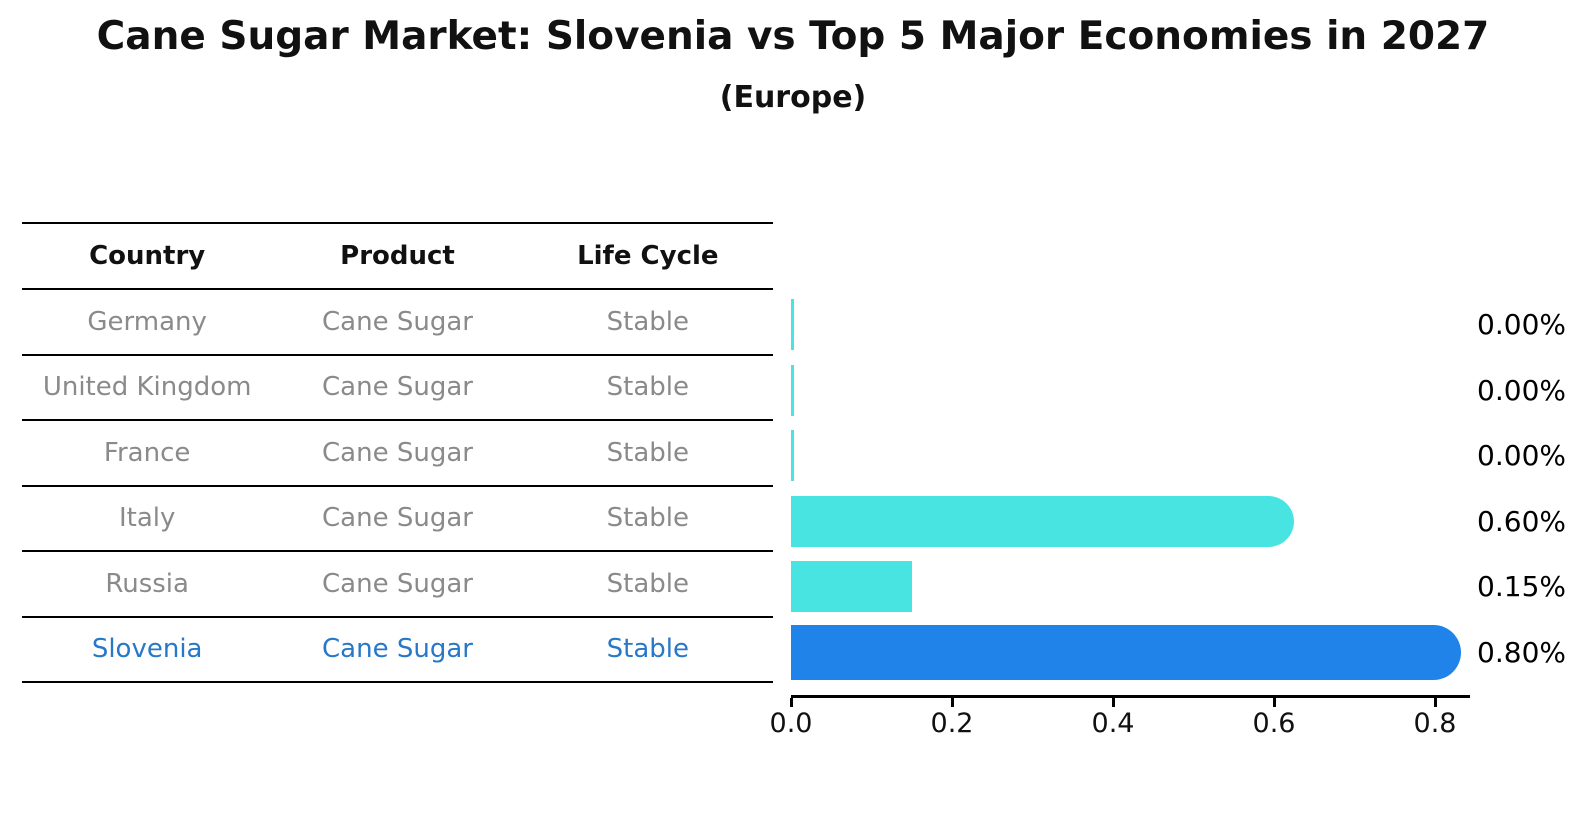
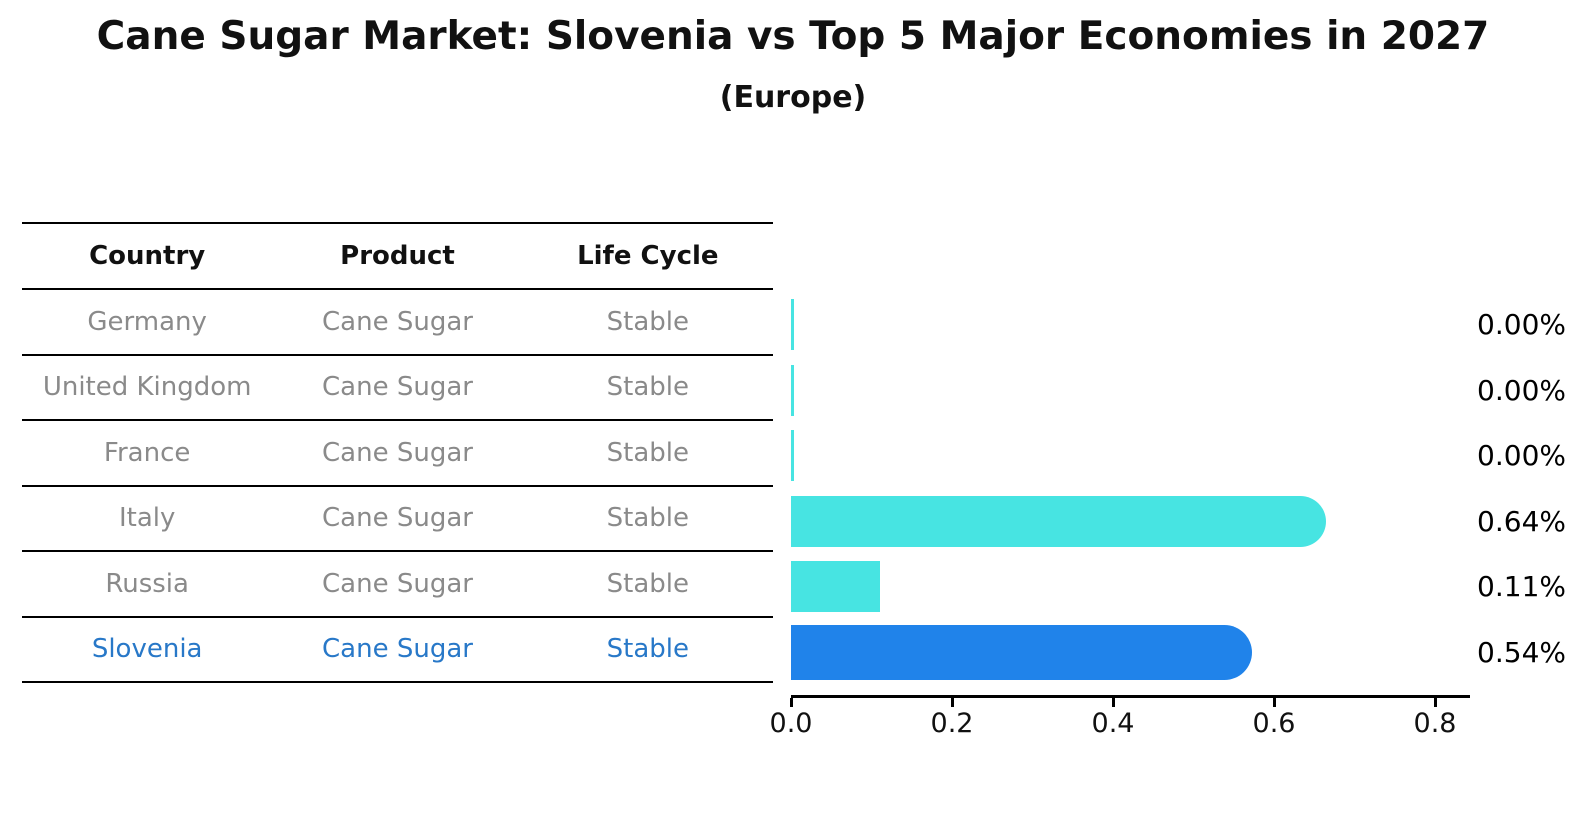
Italy: 0.60% -> 0.64%
Russia: 0.15% -> 0.11%
Slovenia: 0.80% -> 0.54%
